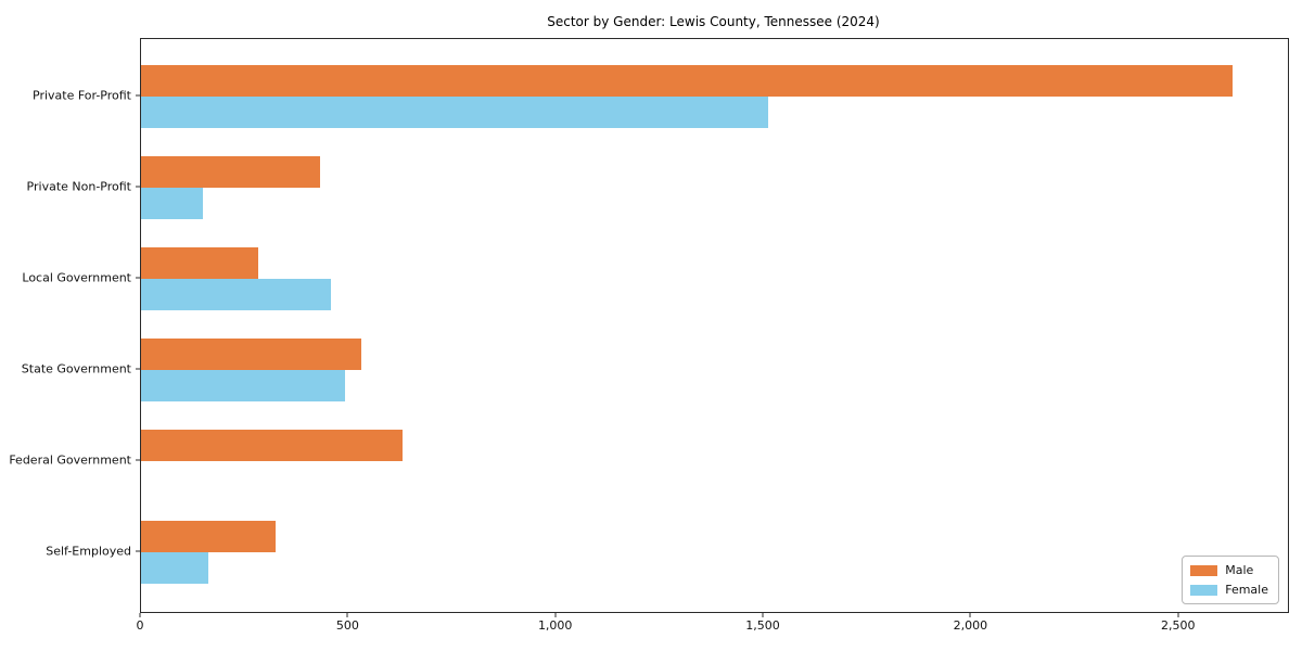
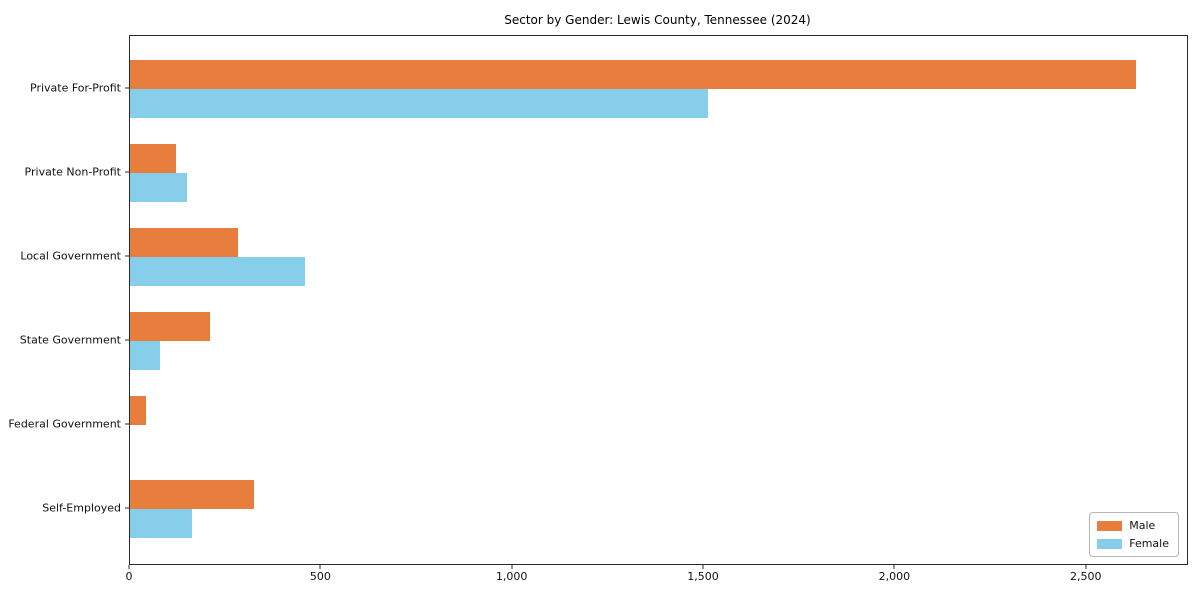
Male/Private Non-Profit: 430 -> 120
Male/State Government: 530 -> 210
Female/State Government: 490 -> 80
Male/Federal Government: 630 -> 40
